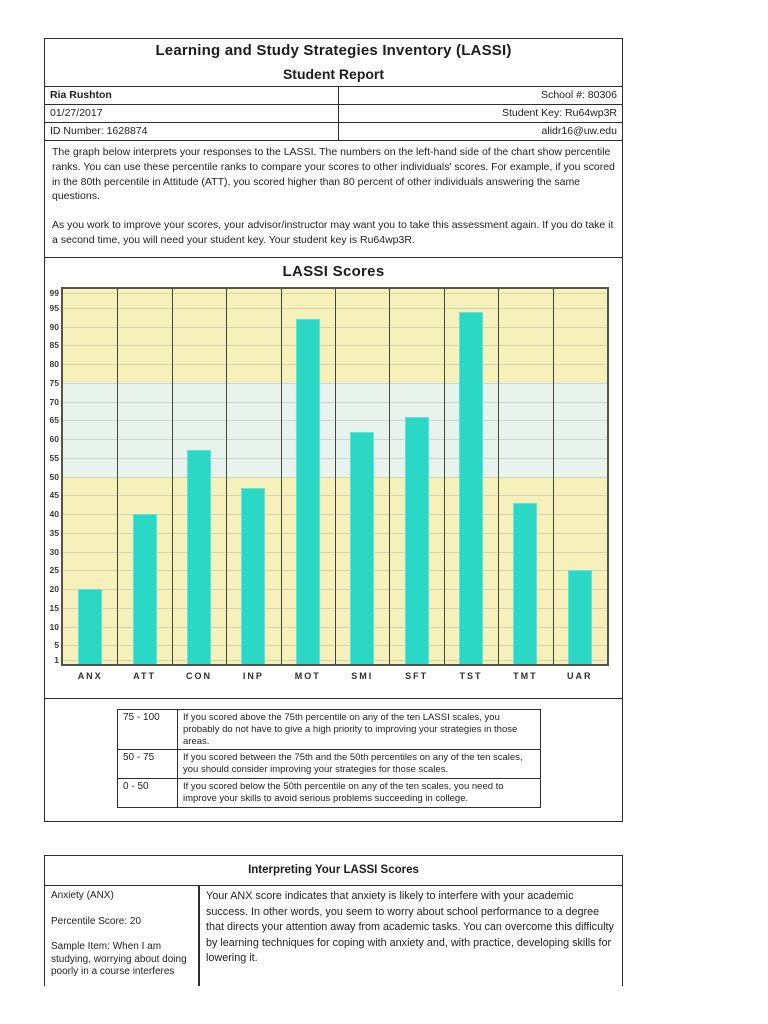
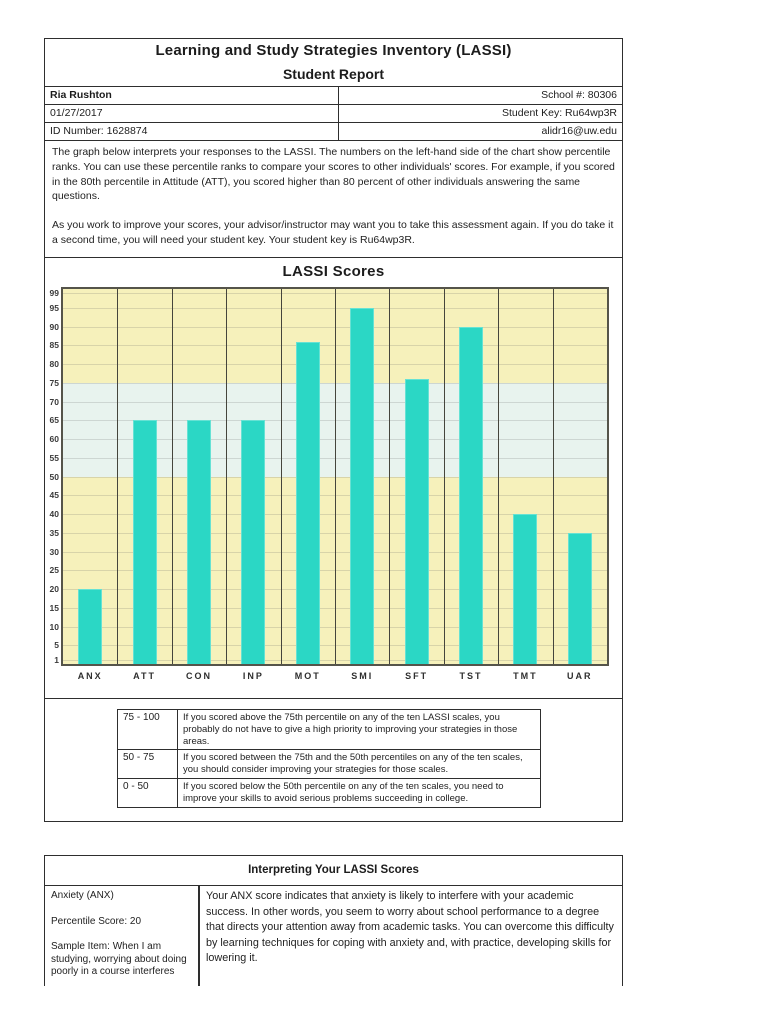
ATT: 40 -> 65
CON: 57 -> 65
INP: 47 -> 65
MOT: 92 -> 86
SMI: 62 -> 95
SFT: 66 -> 76
TST: 94 -> 90
TMT: 43 -> 40
UAR: 25 -> 35
